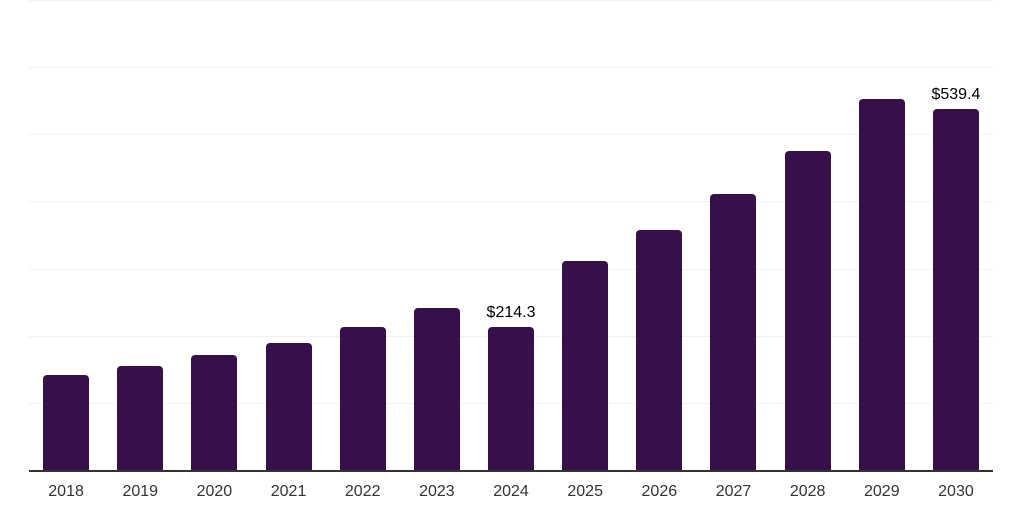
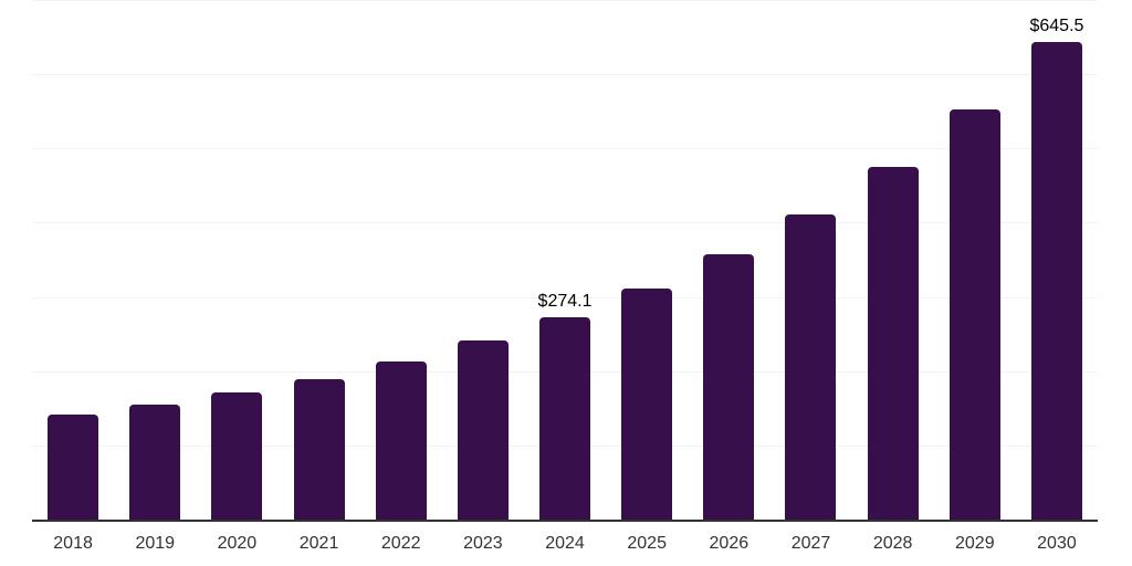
2024: $214.3 -> $274.1
2030: $539.4 -> $645.5
